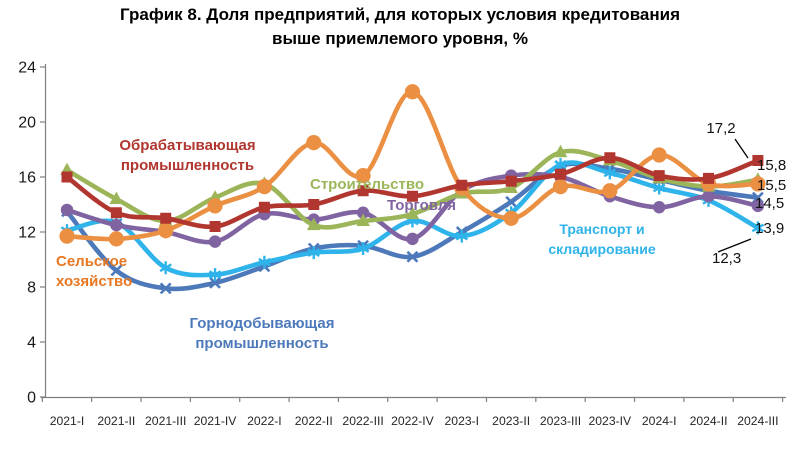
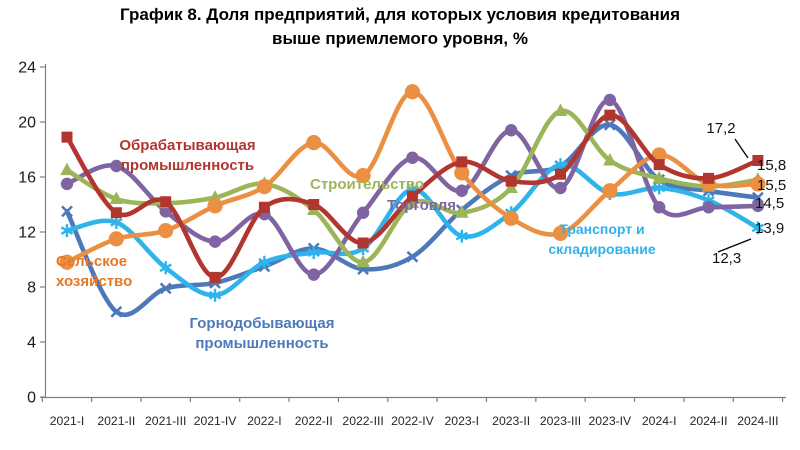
Торговля/2021-I: 13.6 -> 15.5
Сельское хозяйство/2021-I: 11.7 -> 9.8
Обрабатывающая промышленность/2021-I: 16.0 -> 18.9
Горнодобывающая промышленность/2021-II: 9.2 -> 6.2
Торговля/2021-II: 12.5 -> 16.8
Торговля/2021-III: 12.0 -> 13.5
Строительство/2021-III: 12.8 -> 14.1
Обрабатывающая промышленность/2021-III: 13.0 -> 14.2
Транспорт и складирование/2021-IV: 8.9 -> 7.4
Обрабатывающая промышленность/2021-IV: 12.4 -> 8.7
Торговля/2022-II: 12.9 -> 8.9
Строительство/2022-II: 12.5 -> 13.6
Горнодобывающая промышленность/2022-III: 11.0 -> 9.3
Строительство/2022-III: 12.8 -> 9.8
Обрабатывающая промышленность/2022-III: 15.0 -> 11.2
Транспорт и складирование/2022-IV: 12.8 -> 15.1
Торговля/2022-IV: 11.5 -> 17.4
Строительство/2022-IV: 13.3 -> 14.1
Горнодобывающая промышленность/2023-I: 12.0 -> 13.6
Строительство/2023-I: 14.8 -> 13.4
Сельское хозяйство/2023-I: 15.2 -> 16.3
Обрабатывающая промышленность/2023-I: 15.4 -> 17.1
Горнодобывающая промышленность/2023-II: 14.2 -> 16.1
Торговля/2023-II: 16.1 -> 19.4
Торговля/2023-III: 16.0 -> 15.2
Строительство/2023-III: 17.8 -> 20.8
Сельское хозяйство/2023-III: 15.3 -> 11.9
Горнодобывающая промышленность/2023-IV: 16.6 -> 19.8
Транспорт и складирование/2023-IV: 16.3 -> 14.8
Торговля/2023-IV: 14.6 -> 21.6
Обрабатывающая промышленность/2023-IV: 17.4 -> 20.5
Обрабатывающая промышленность/2024-I: 16.1 -> 16.9
Торговля/2024-II: 14.6 -> 13.8
